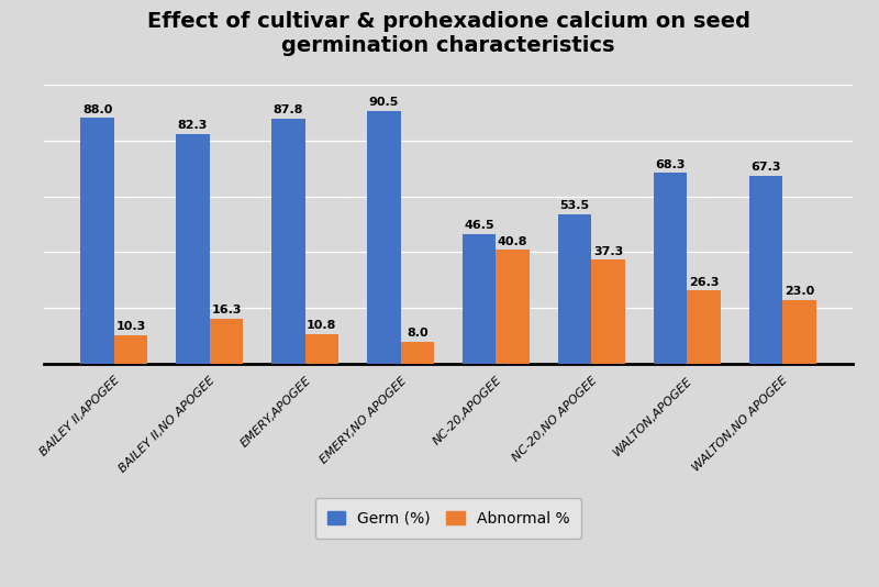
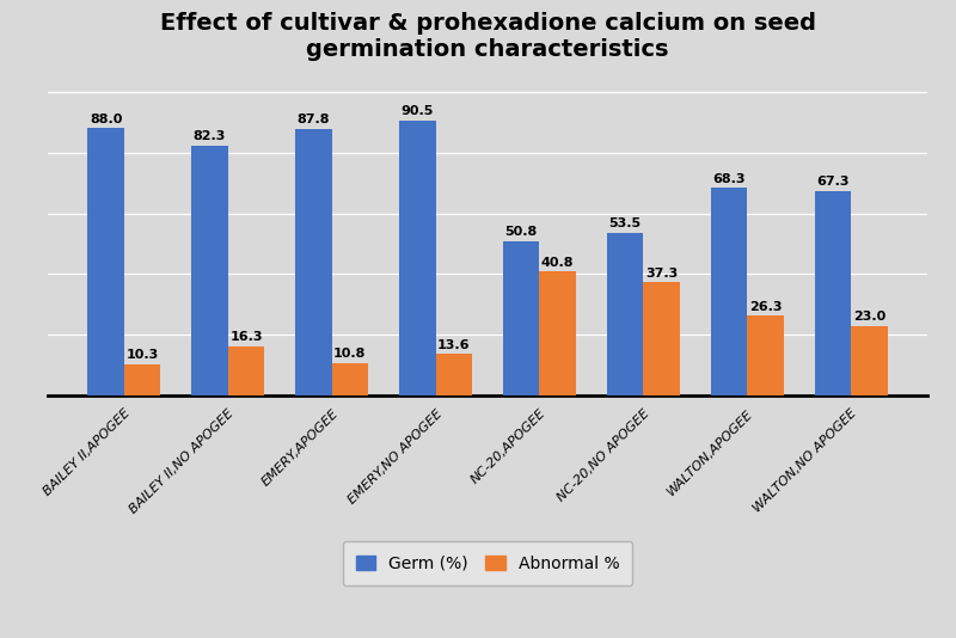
Abnormal %/EMERY,NO APOGEE: 8.0 -> 13.6
Germ (%)/NC-20,APOGEE: 46.5 -> 50.8
